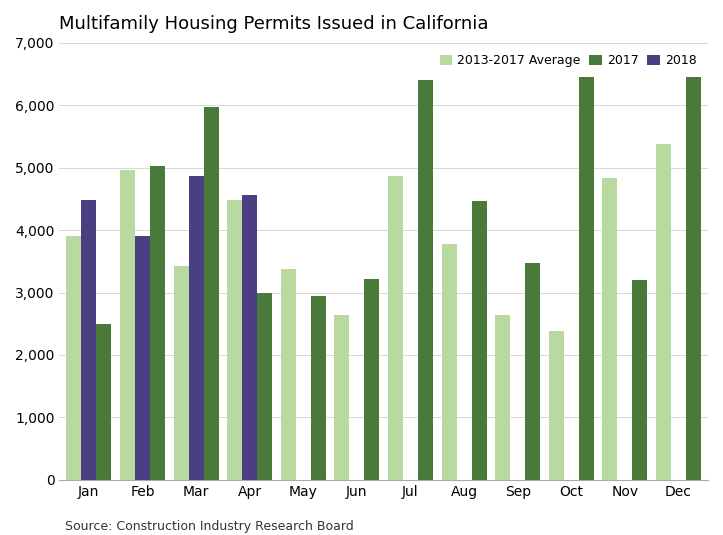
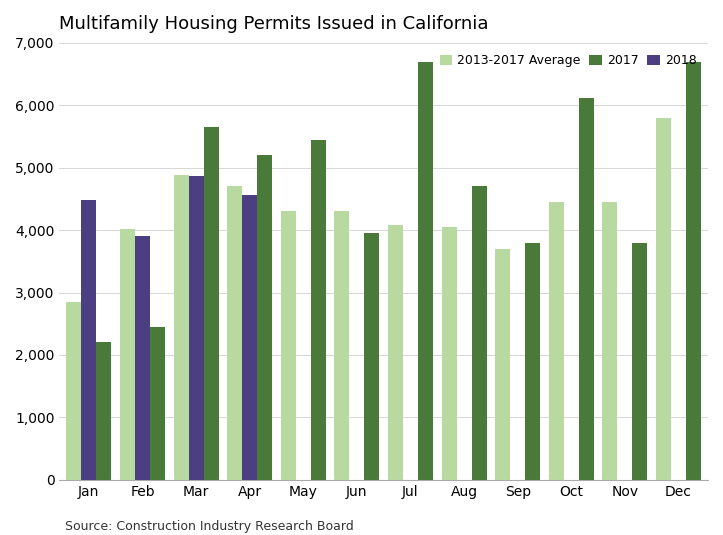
2013-2017 Average/Jan: 3,900 -> 2,850
2017/Jan: 2,500 -> 2,200
2013-2017 Average/Feb: 4,960 -> 4,020
2017/Feb: 5,020 -> 2,450
2013-2017 Average/Mar: 3,420 -> 4,880
2017/Mar: 5,980 -> 5,650
2013-2017 Average/Apr: 4,480 -> 4,700
2017/Apr: 3,000 -> 5,200
2013-2017 Average/May: 3,380 -> 4,300
2017/May: 2,940 -> 5,450
2013-2017 Average/Jun: 2,640 -> 4,300
2017/Jun: 3,220 -> 3,950
2013-2017 Average/Jul: 4,860 -> 4,080
2017/Jul: 6,400 -> 6,700
2013-2017 Average/Aug: 3,780 -> 4,050
2017/Aug: 4,460 -> 4,700
2013-2017 Average/Sep: 2,640 -> 3,700
2017/Sep: 3,480 -> 3,800
2013-2017 Average/Oct: 2,380 -> 4,450
2017/Oct: 6,460 -> 6,120
2013-2017 Average/Nov: 4,840 -> 4,450
2017/Nov: 3,200 -> 3,800
2013-2017 Average/Dec: 5,380 -> 5,800
2017/Dec: 6,460 -> 6,700
